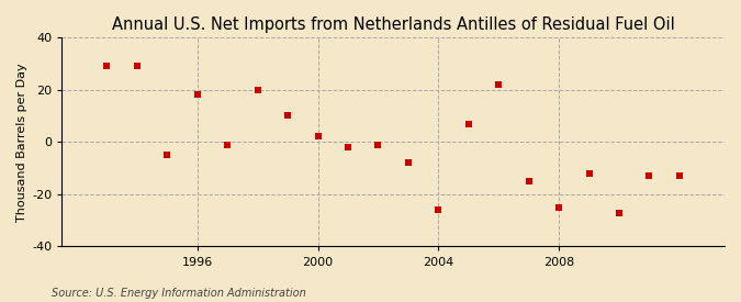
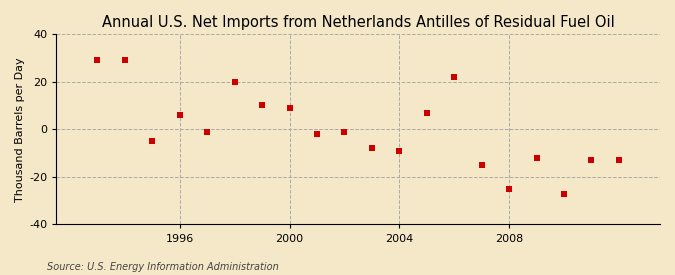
1996: 18 -> 6
2000: 2 -> 9
2004: -26 -> -9
